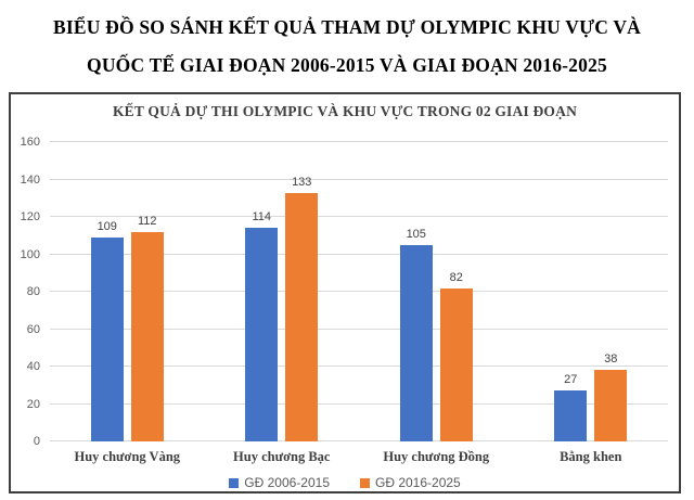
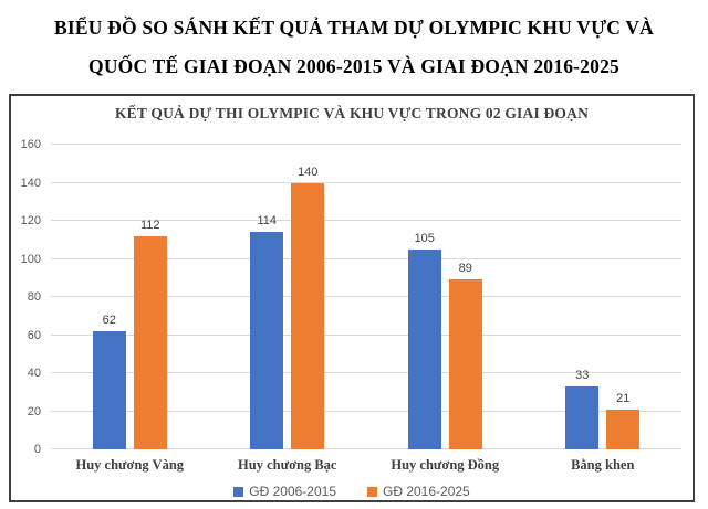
GĐ 2006-2015/Huy chương Vàng: 109 -> 62
GĐ 2016-2025/Huy chương Bạc: 133 -> 140
GĐ 2016-2025/Huy chương Đồng: 82 -> 89
GĐ 2006-2015/Bằng khen: 27 -> 33
GĐ 2016-2025/Bằng khen: 38 -> 21
